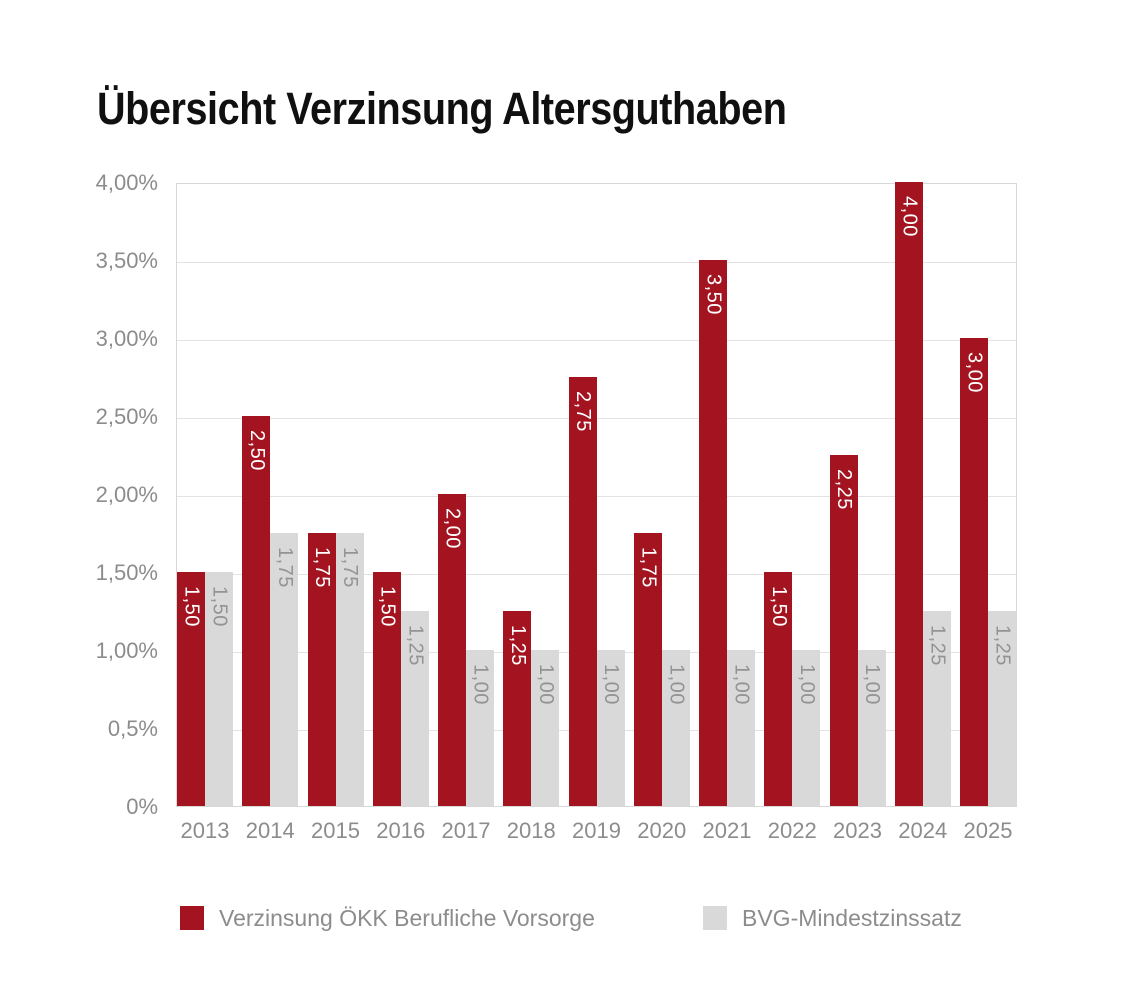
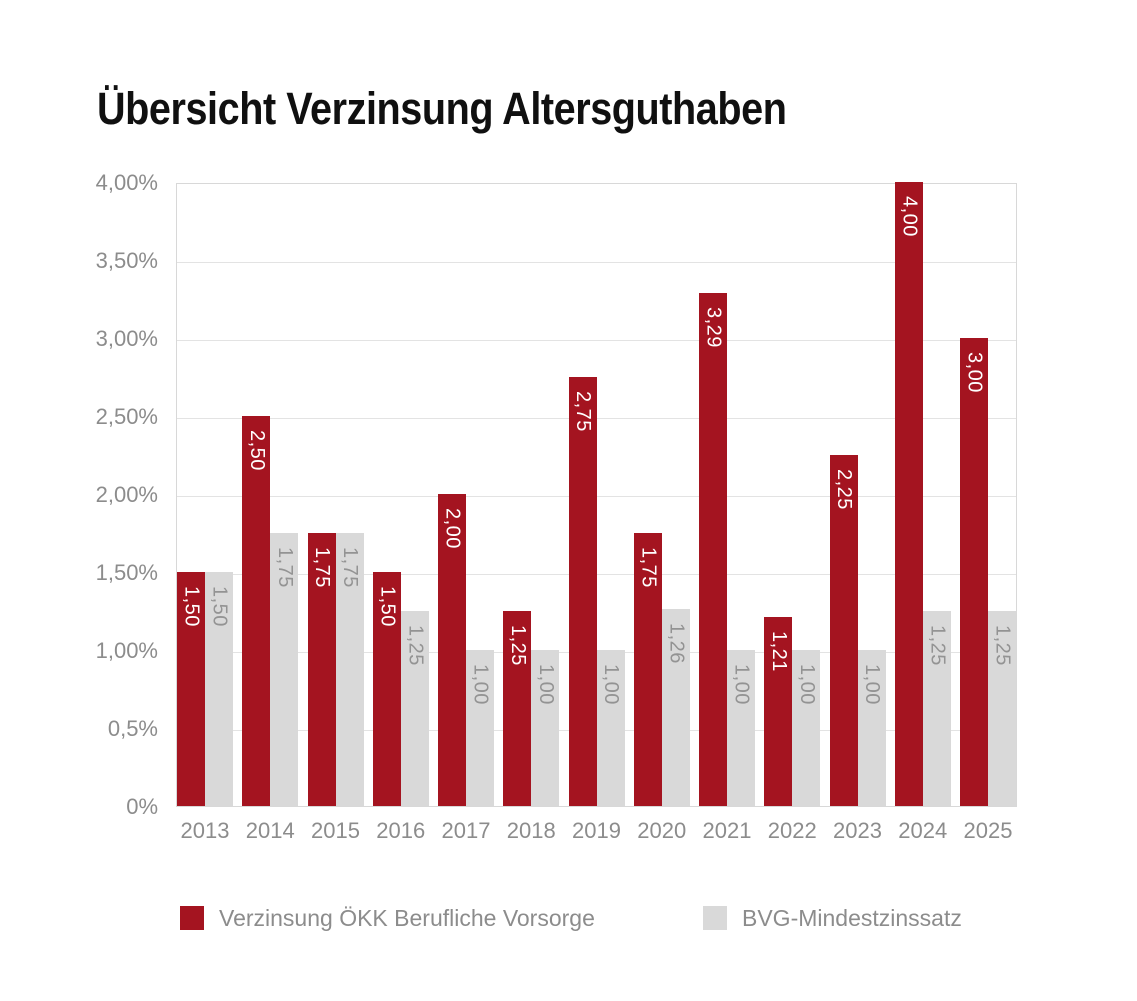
BVG-Mindestzinssatz/2020: 1,00 -> 1,26
Verzinsung ÖKK Berufliche Vorsorge/2021: 3,50 -> 3,29
Verzinsung ÖKK Berufliche Vorsorge/2022: 1,50 -> 1,21
